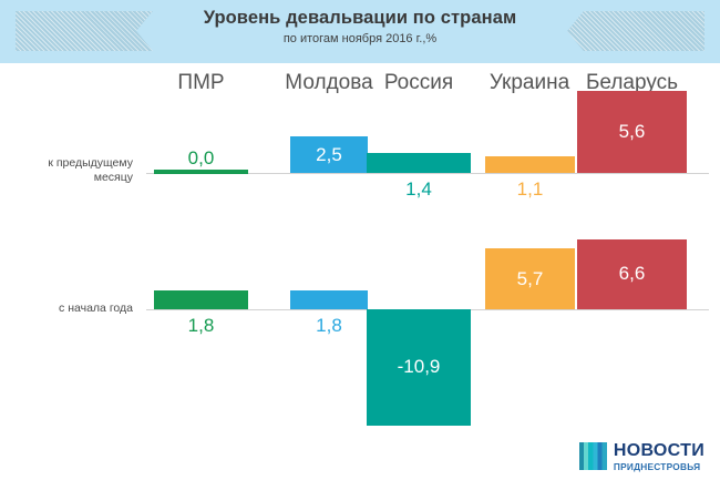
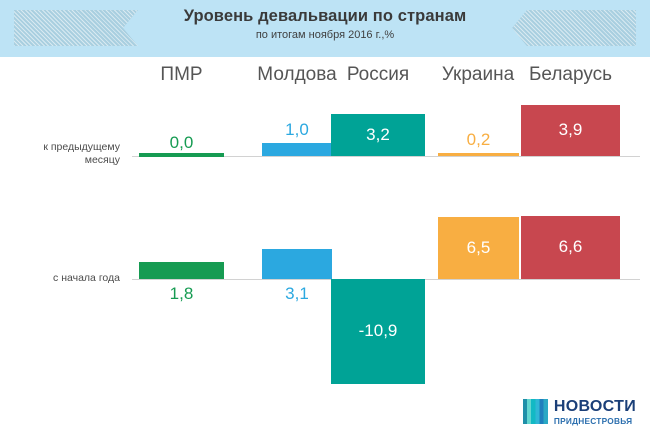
к предыдущему месяцу/Молдова: 2,5 -> 1,0
с начала года/Молдова: 1,8 -> 3,1
к предыдущему месяцу/Россия: 1,4 -> 3,2
к предыдущему месяцу/Украина: 1,1 -> 0,2
с начала года/Украина: 5,7 -> 6,5
к предыдущему месяцу/Беларусь: 5,6 -> 3,9
